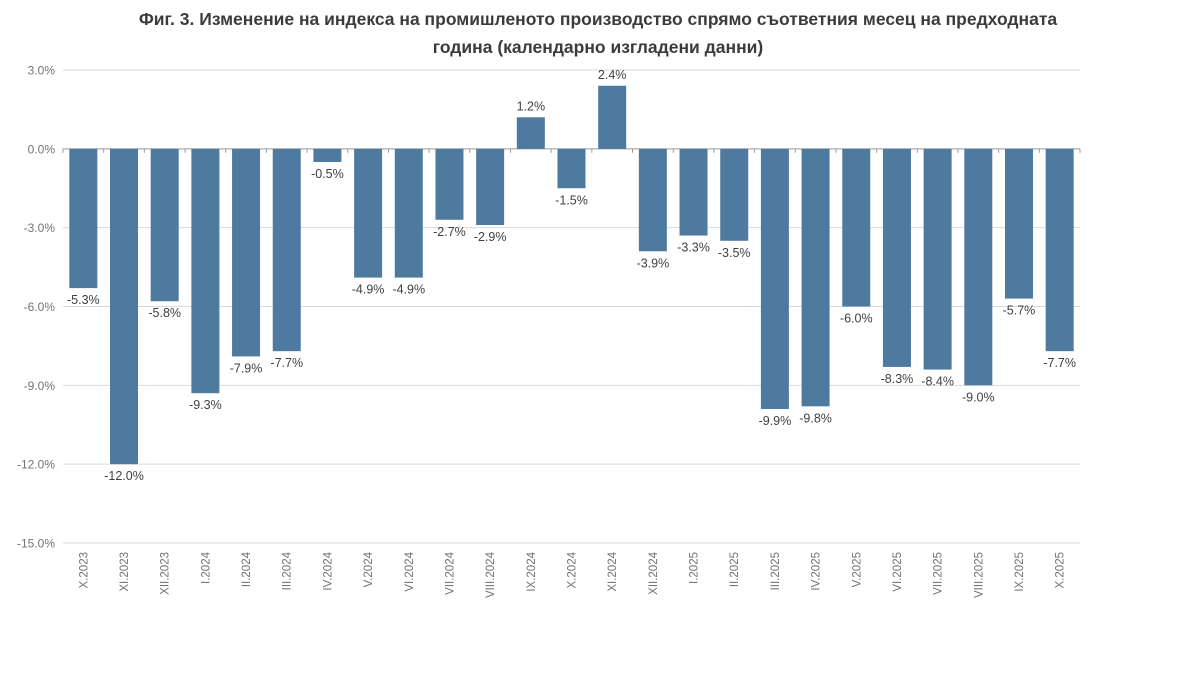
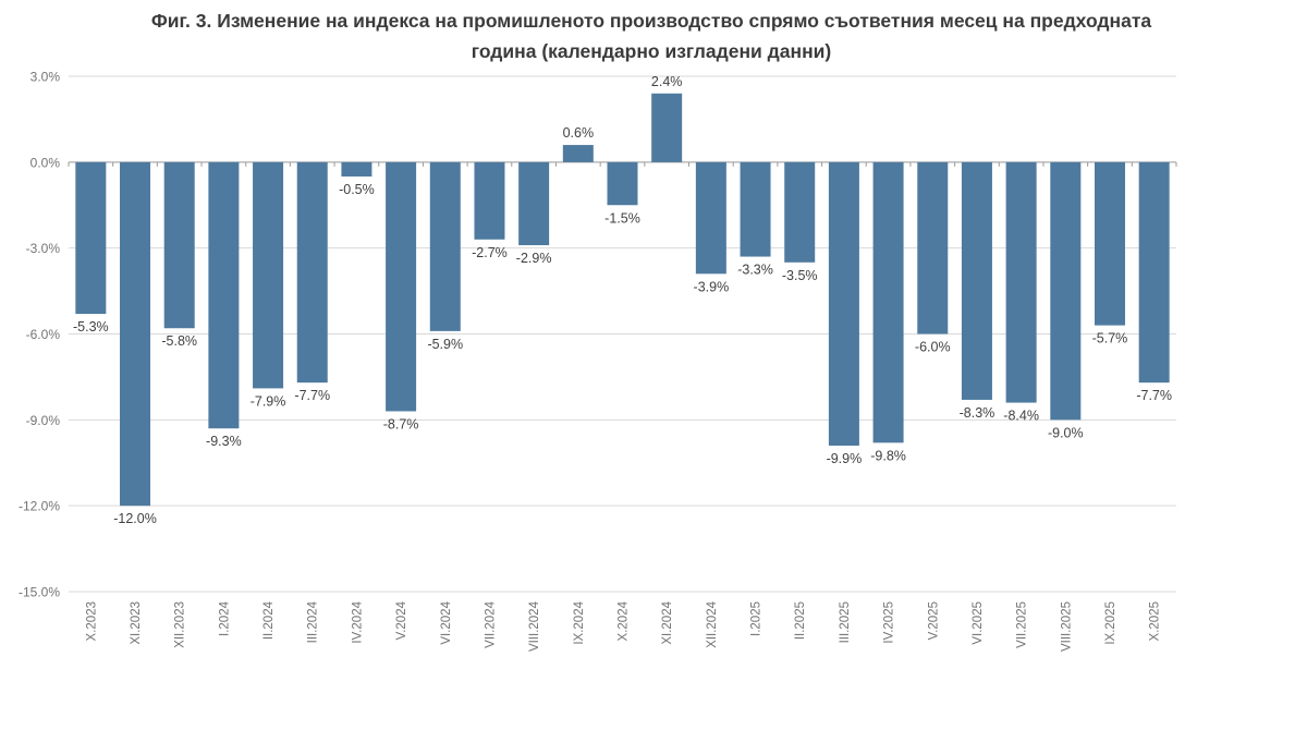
V.2024: -4.9% -> -8.7%
VI.2024: -4.9% -> -5.9%
IX.2024: 1.2% -> 0.6%
